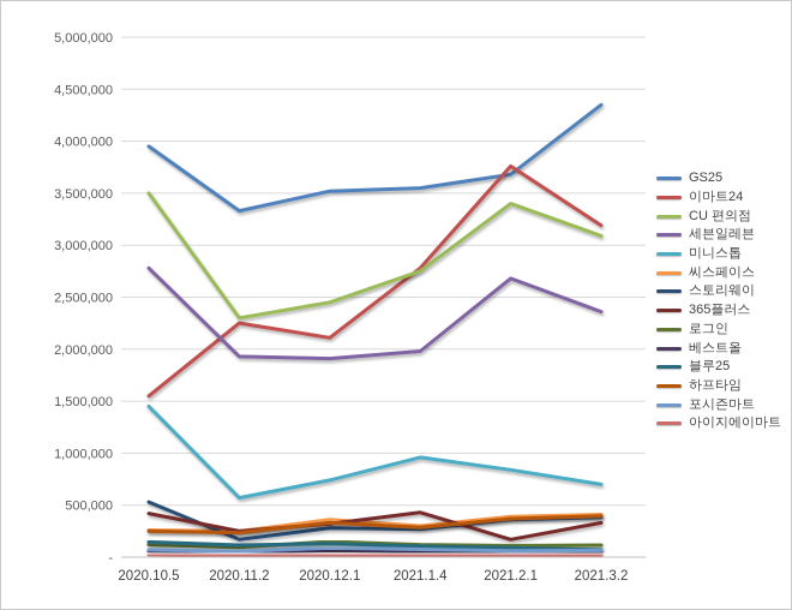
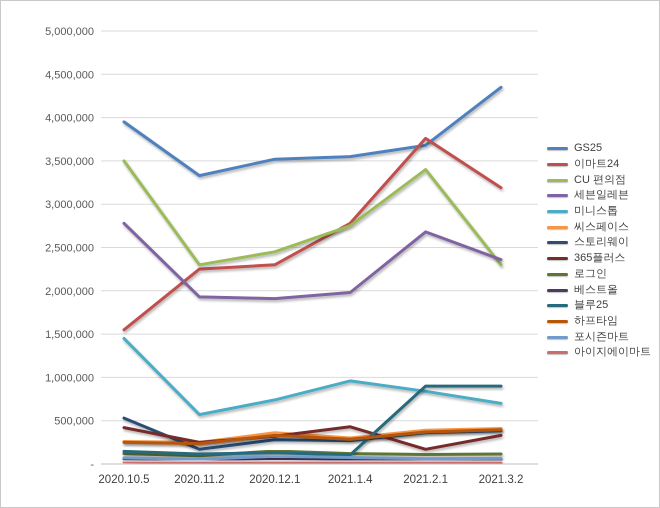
이마트24/2020.12.1: 2100000 -> 2300000
블루25/2021.2.1: 100000 -> 900000
CU 편의점/2021.3.2: 3100000 -> 2300000
블루25/2021.3.2: 100000 -> 900000
